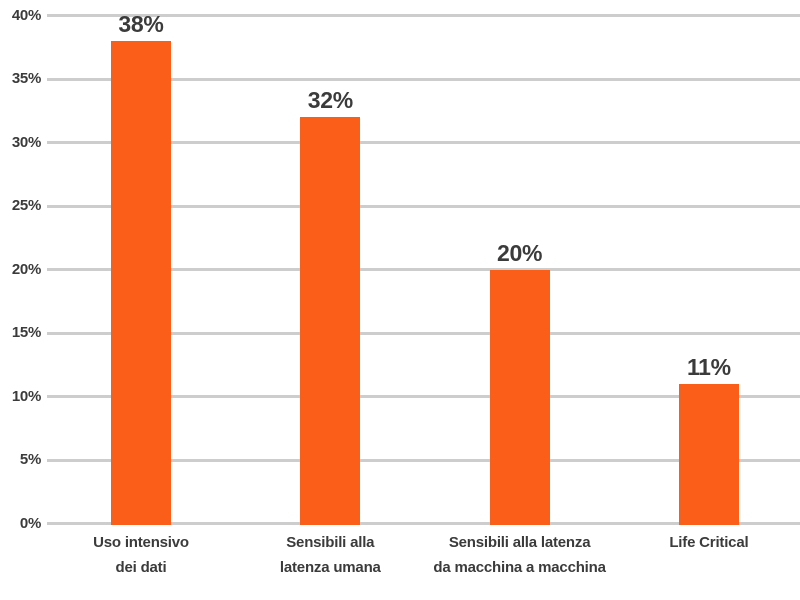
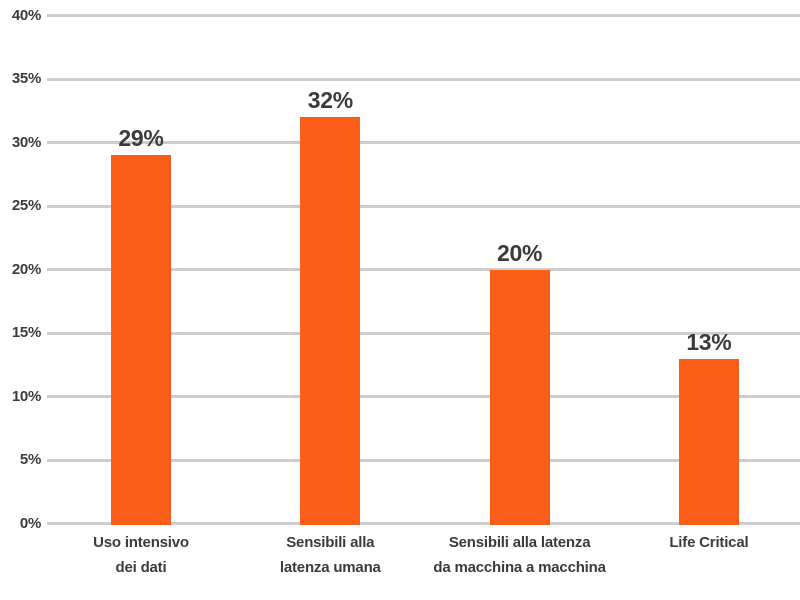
Uso intensivo dei dati: 38% -> 29%
Life Critical: 11% -> 13%
